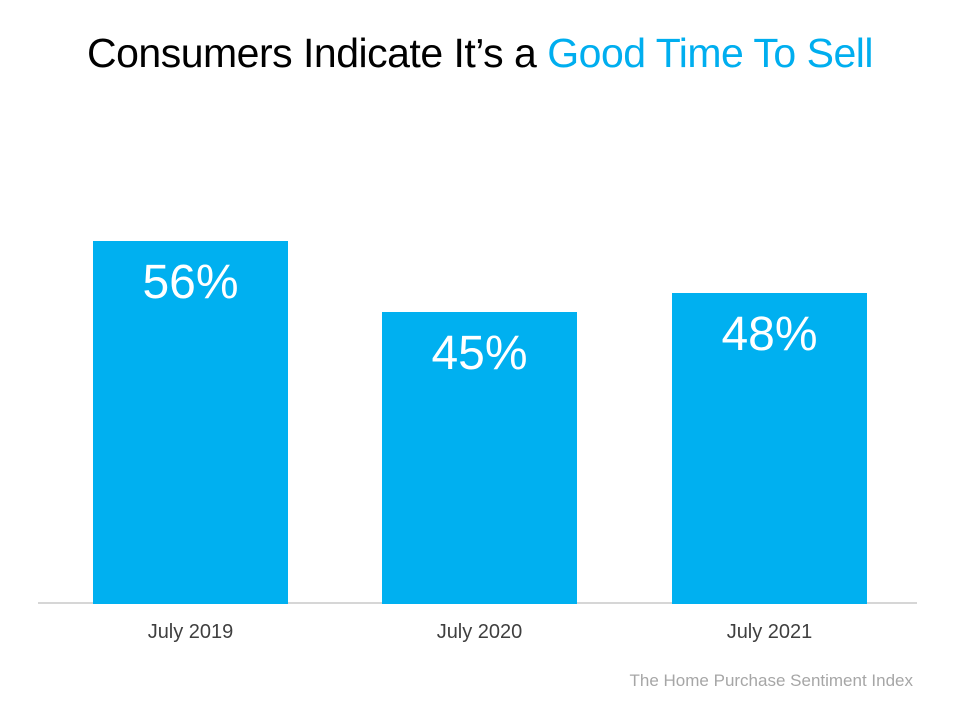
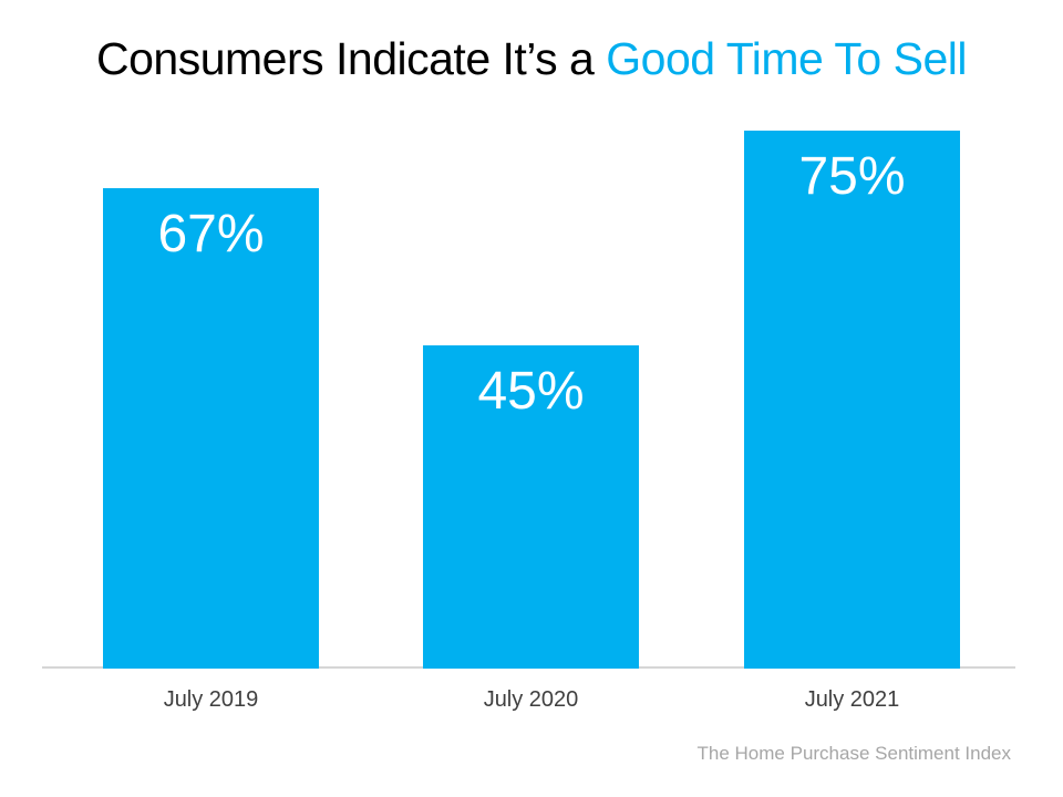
July 2019: 56% -> 67%
July 2021: 48% -> 75%
